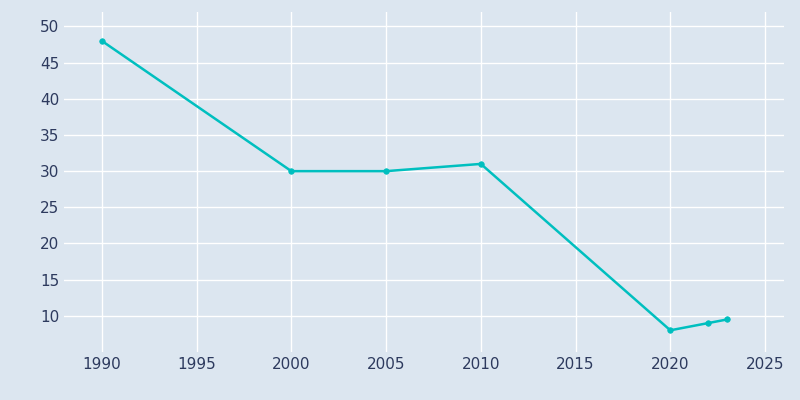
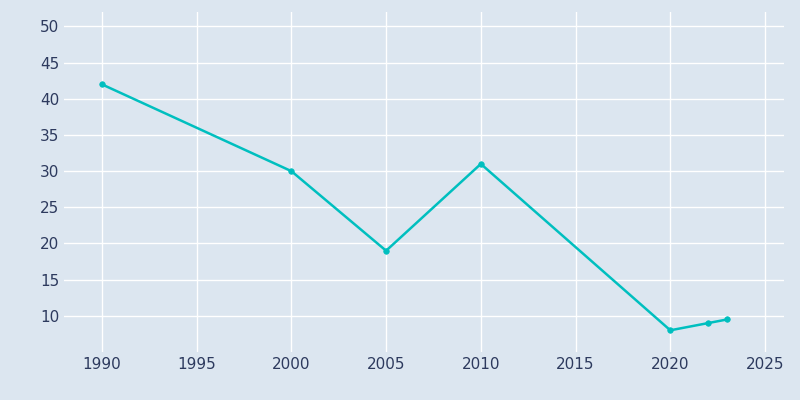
1990: 48.0 -> 42.0
2005: 30.0 -> 19.0
